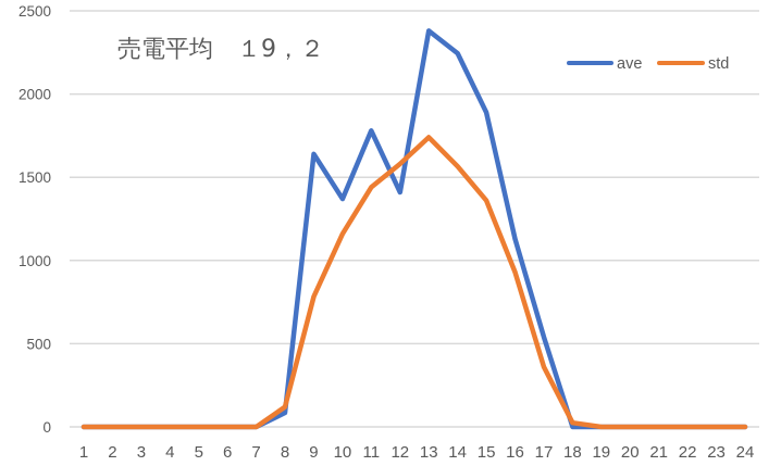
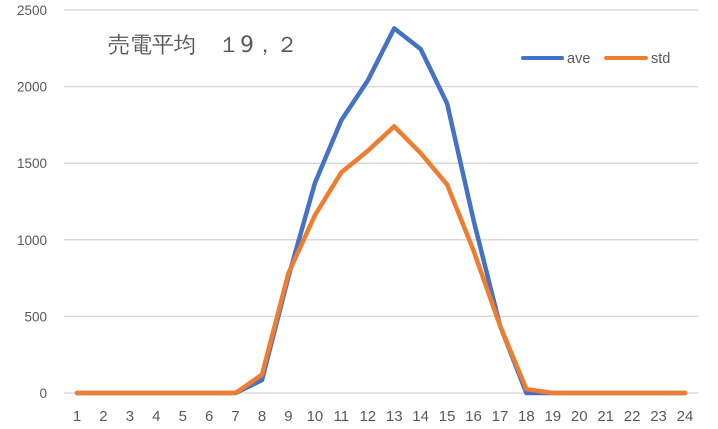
ave/9: 1640 -> 760
ave/12: 1410 -> 2040
ave/17: 540 -> 440
std/17: 360 -> 440
